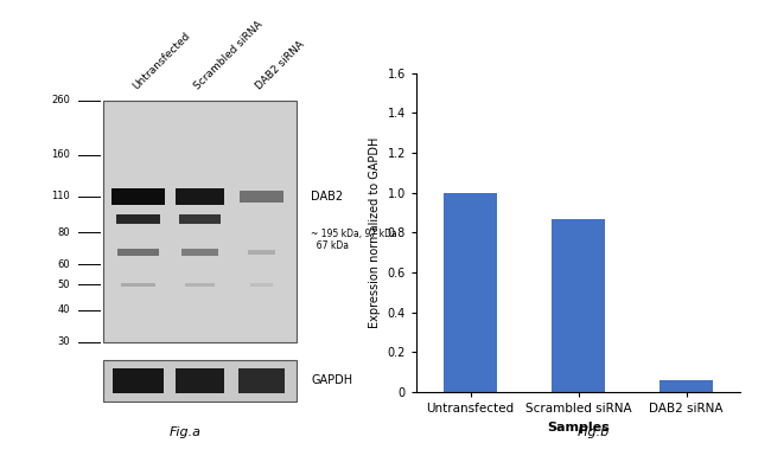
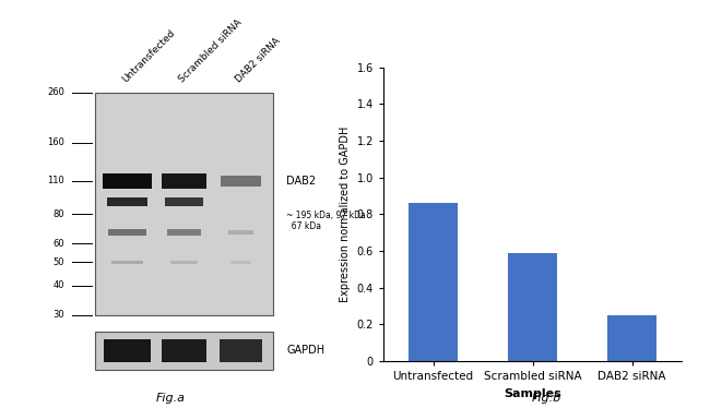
Untransfected: 1.00 -> 0.86
Scrambled siRNA: 0.87 -> 0.59
DAB2 siRNA: 0.06 -> 0.25
